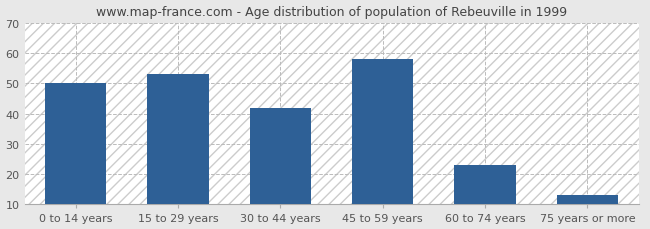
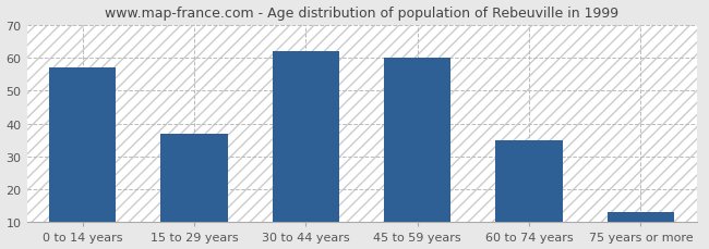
0 to 14 years: 50 -> 57
15 to 29 years: 53 -> 37
30 to 44 years: 42 -> 62
45 to 59 years: 58 -> 60
60 to 74 years: 23 -> 35
